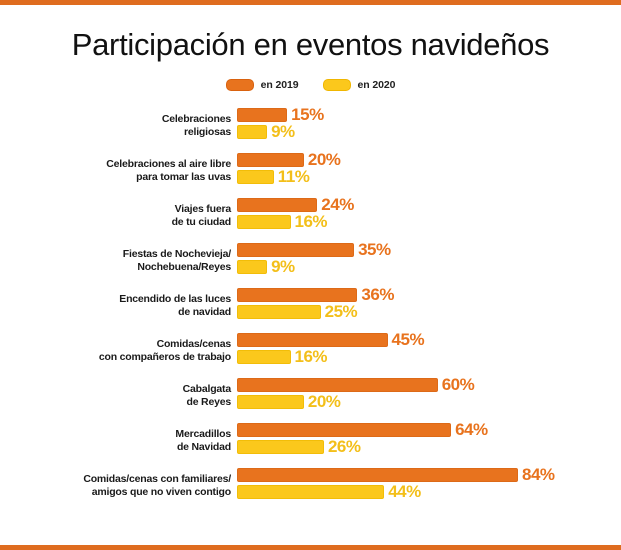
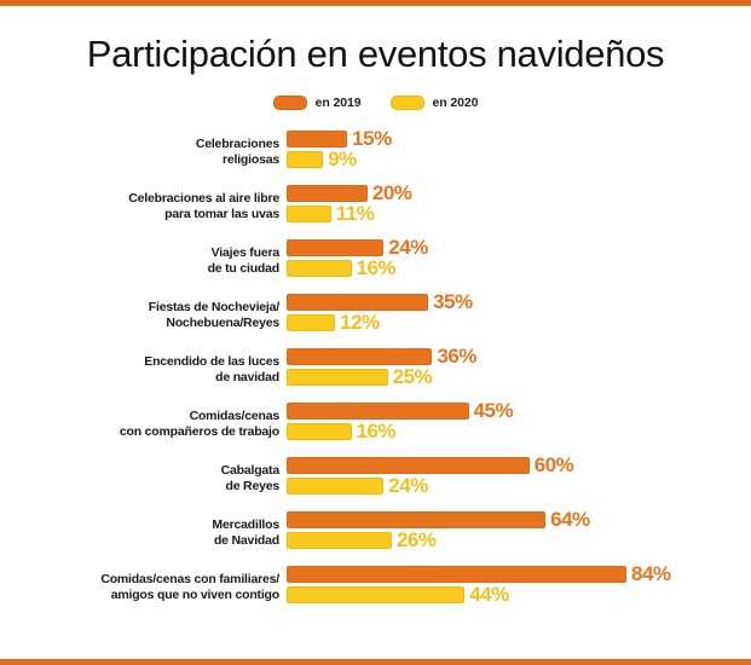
en 2020/Fiestas de Nochevieja/ Nochebuena/Reyes: 9% -> 12%
en 2020/Cabalgata de Reyes: 20% -> 24%
